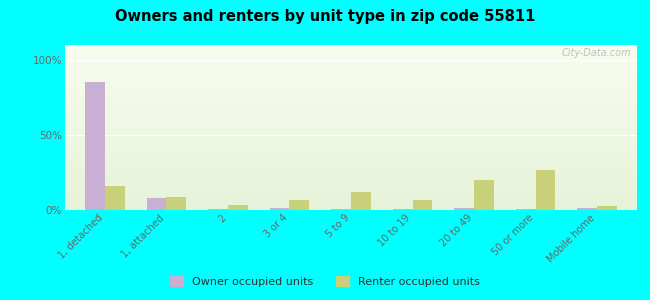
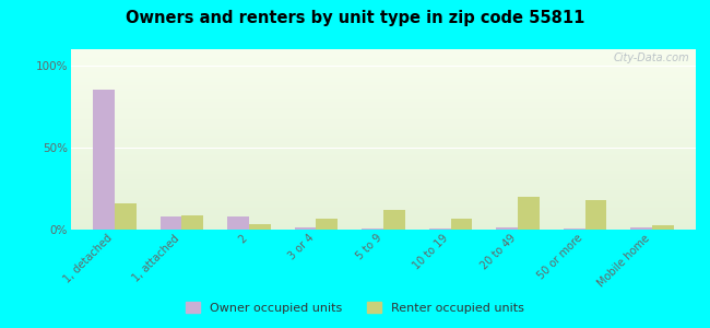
Owner occupied units/2: 0% -> 8%
Renter occupied units/50 or more: 27% -> 18%
